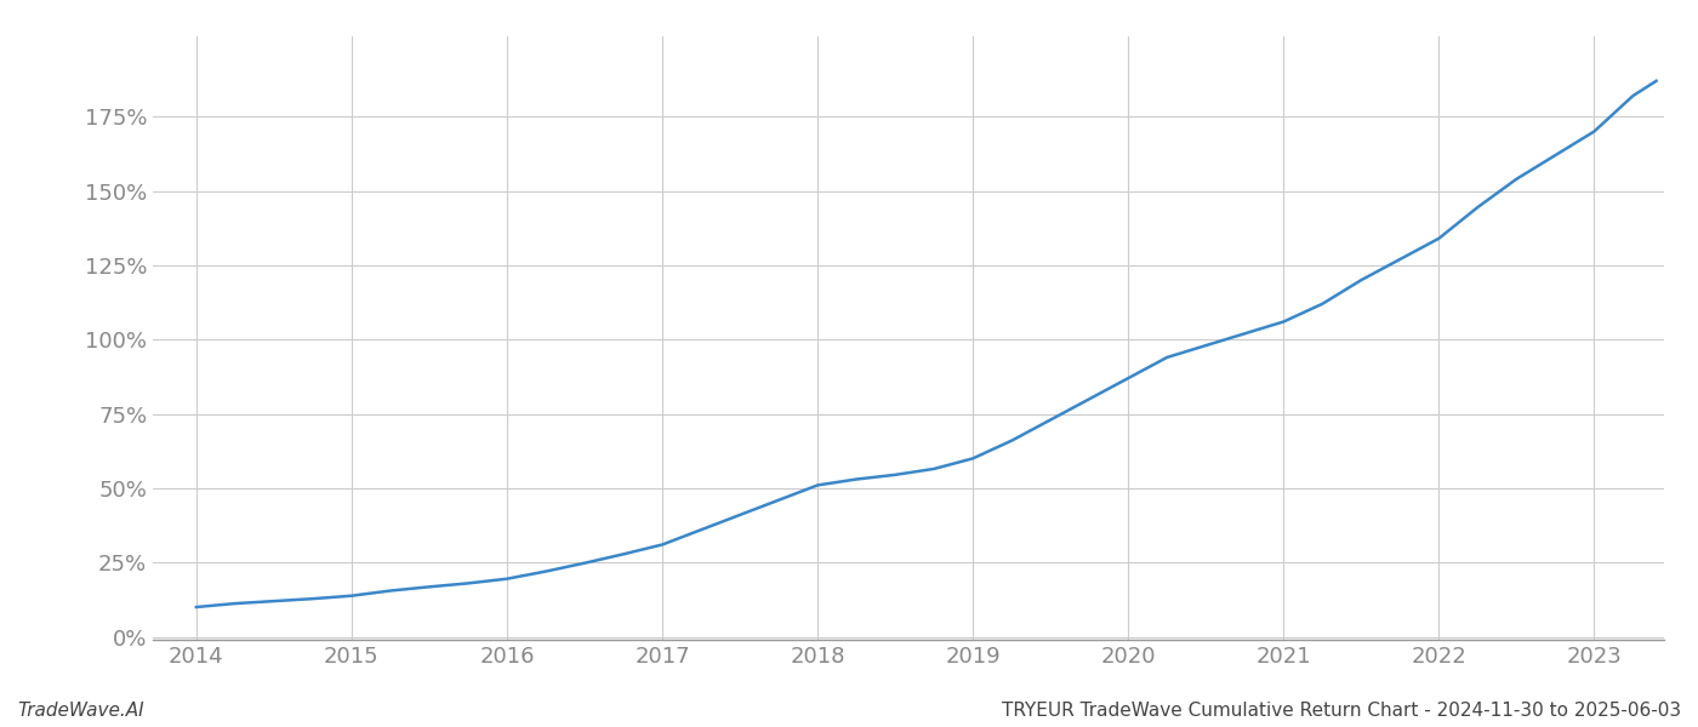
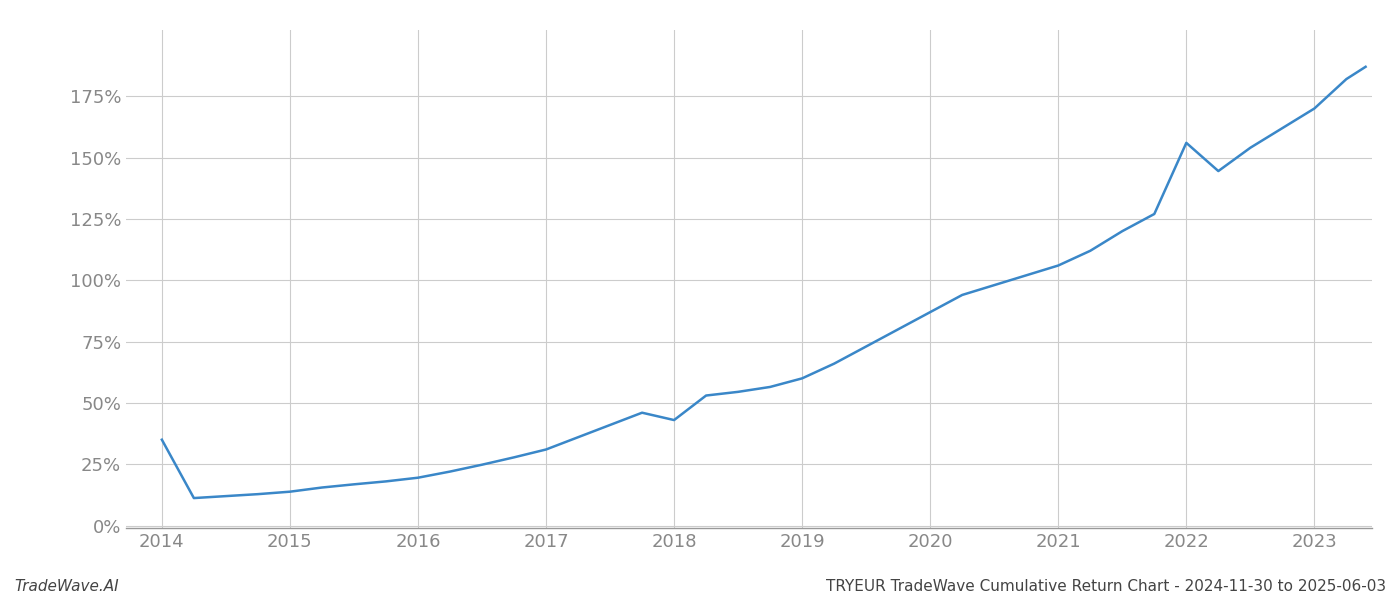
2014: 10.0% -> 35.0%
2018: 51.0% -> 43.0%
2022: 134.0% -> 156.0%
